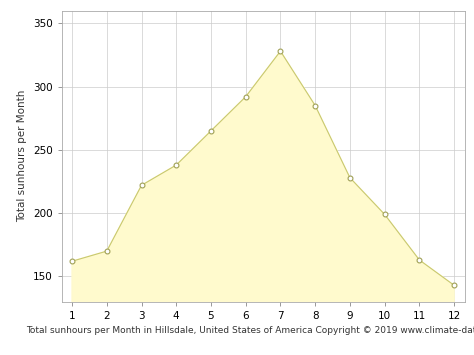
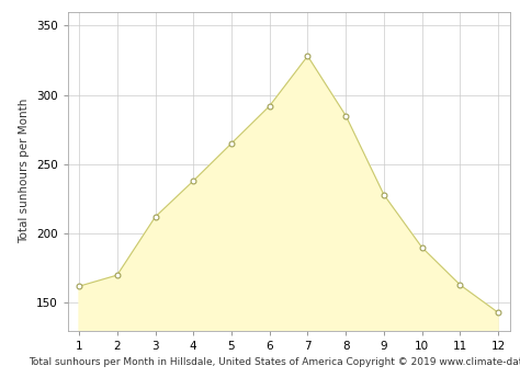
3: 222 -> 212
10: 199 -> 190
